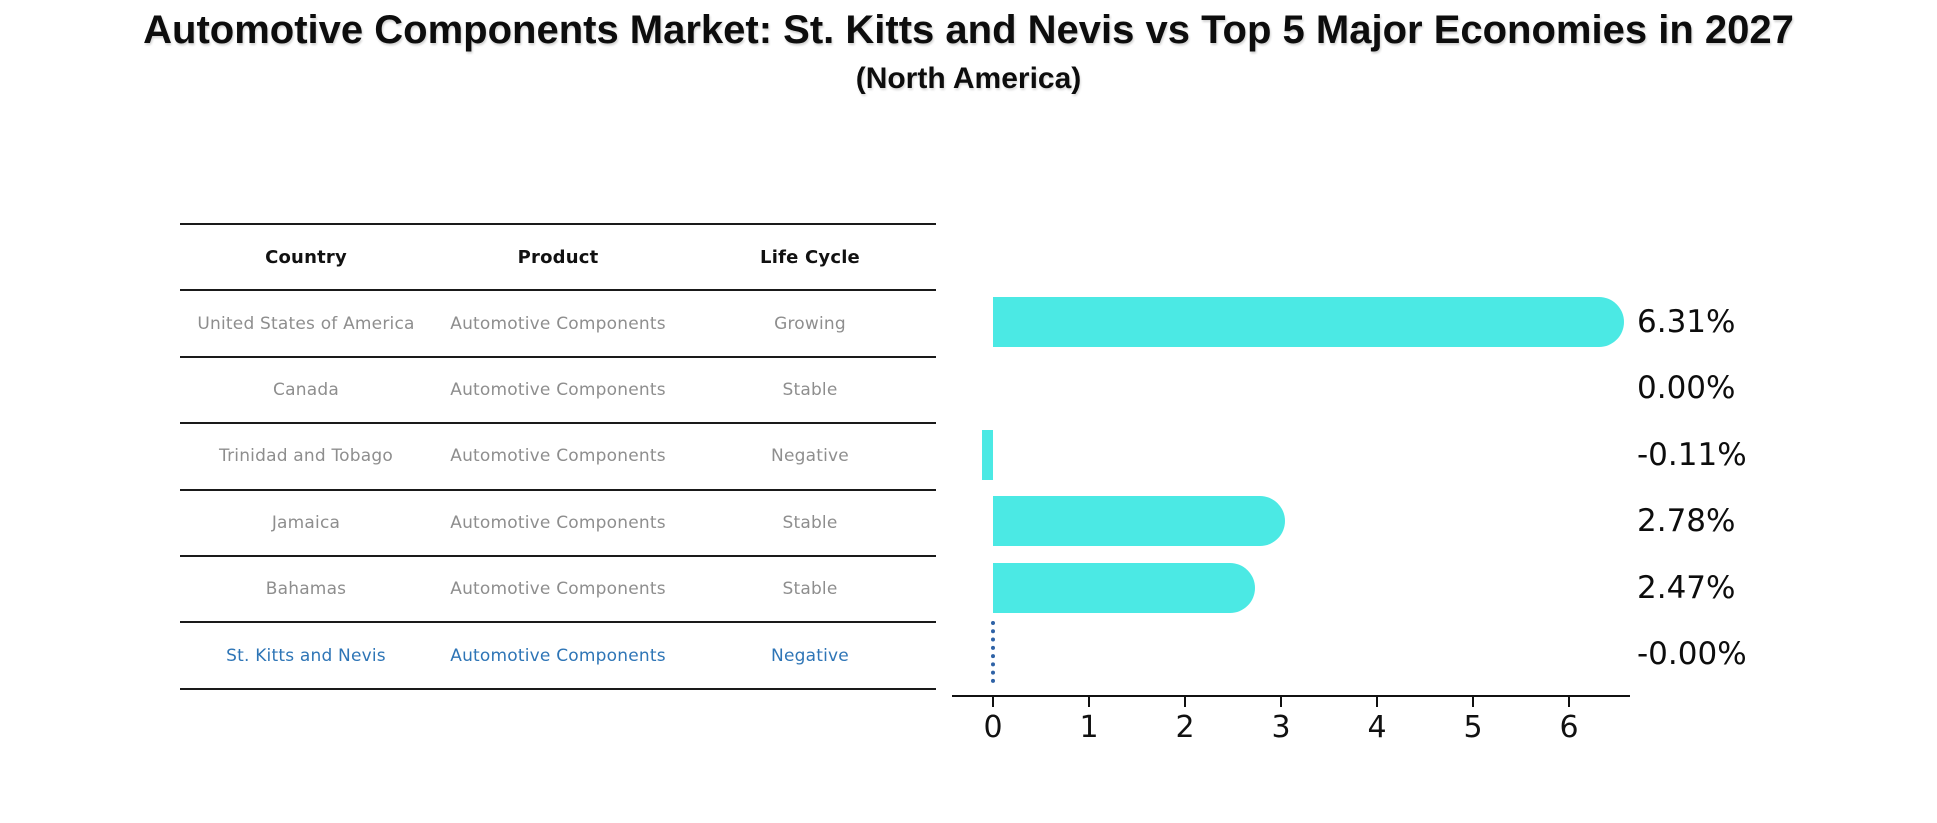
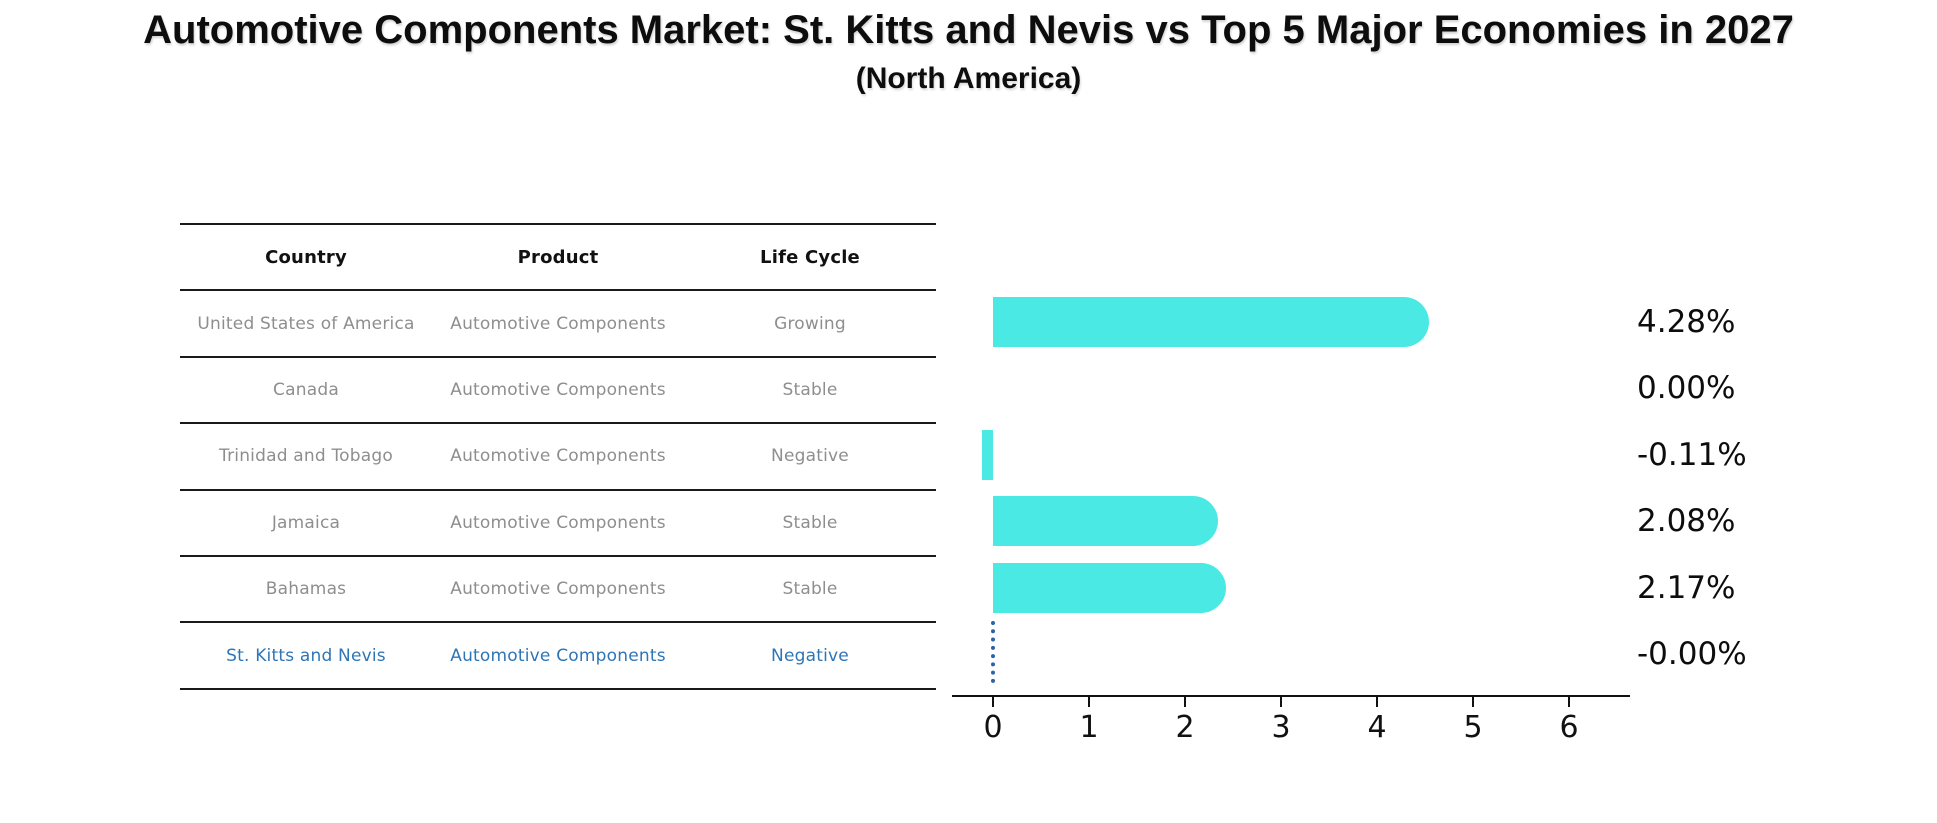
United States of America: 6.31% -> 4.28%
Jamaica: 2.78% -> 2.08%
Bahamas: 2.47% -> 2.17%
